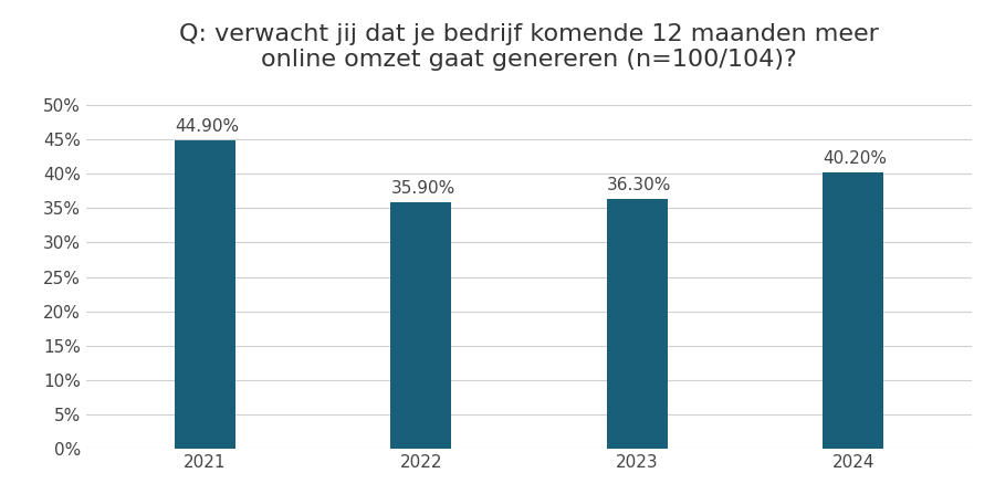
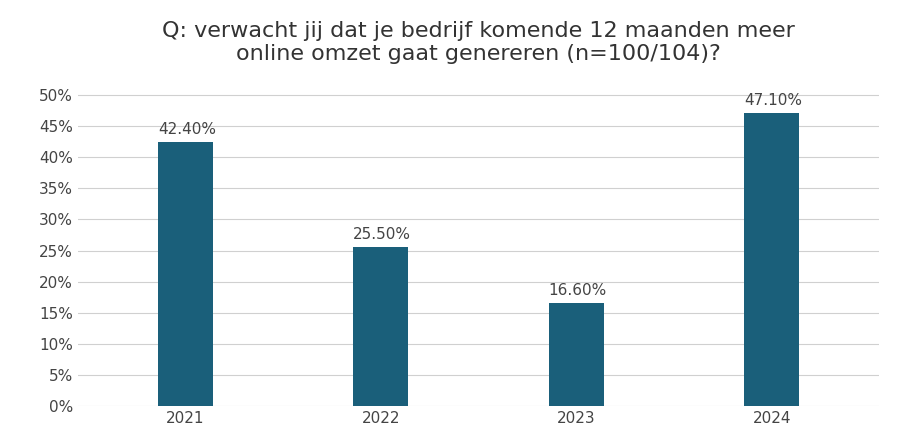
2021: 44.90% -> 42.40%
2022: 35.90% -> 25.50%
2023: 36.30% -> 16.60%
2024: 40.20% -> 47.10%
